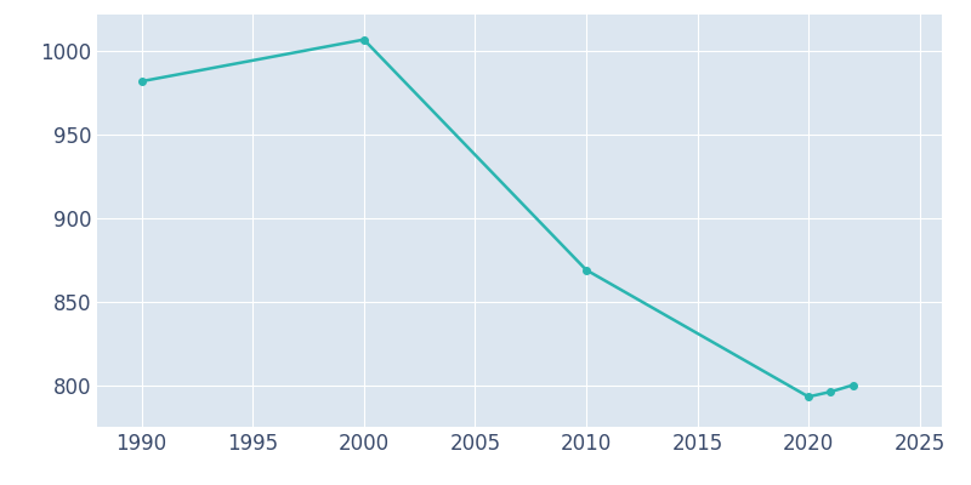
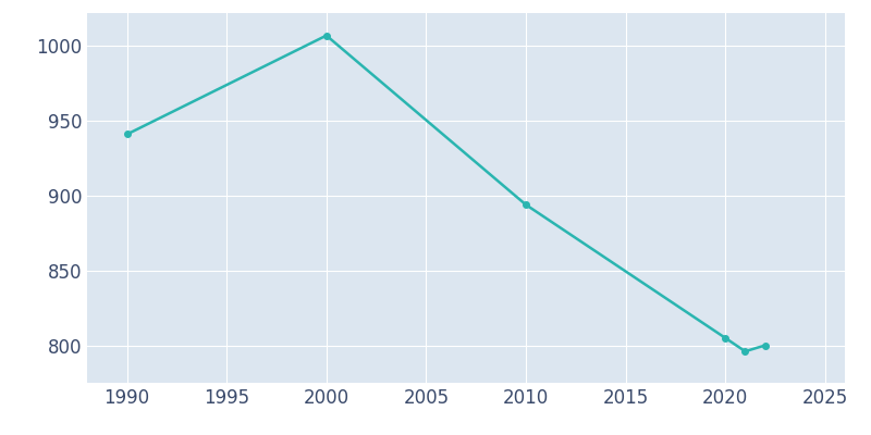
1990: 982 -> 941
2010: 869 -> 894
2020: 793 -> 805
